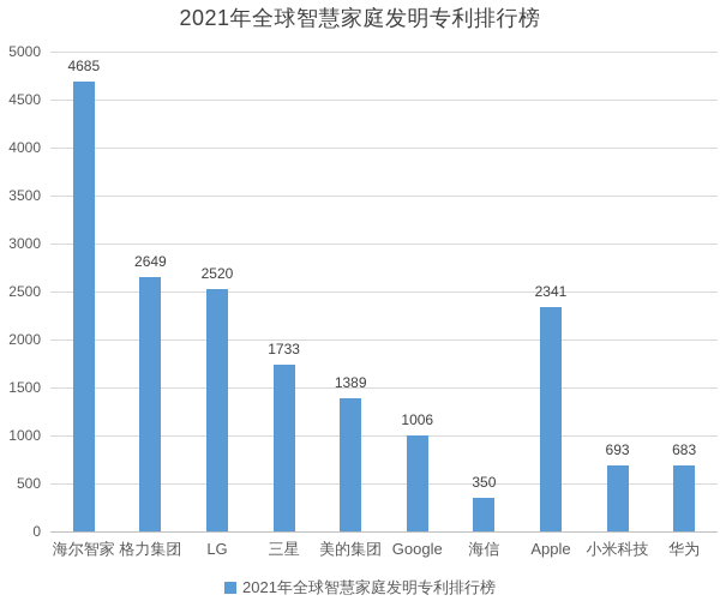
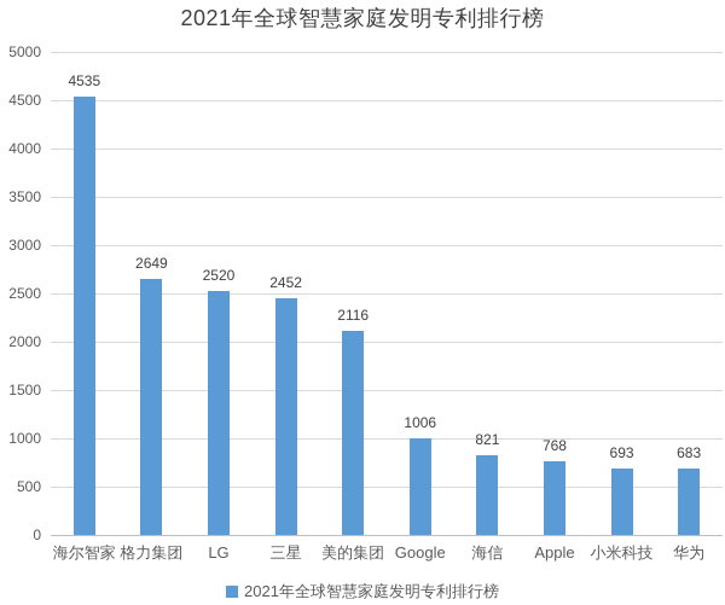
海尔智家: 4685 -> 4535
三星: 1733 -> 2452
美的集团: 1389 -> 2116
海信: 350 -> 821
Apple: 2341 -> 768
